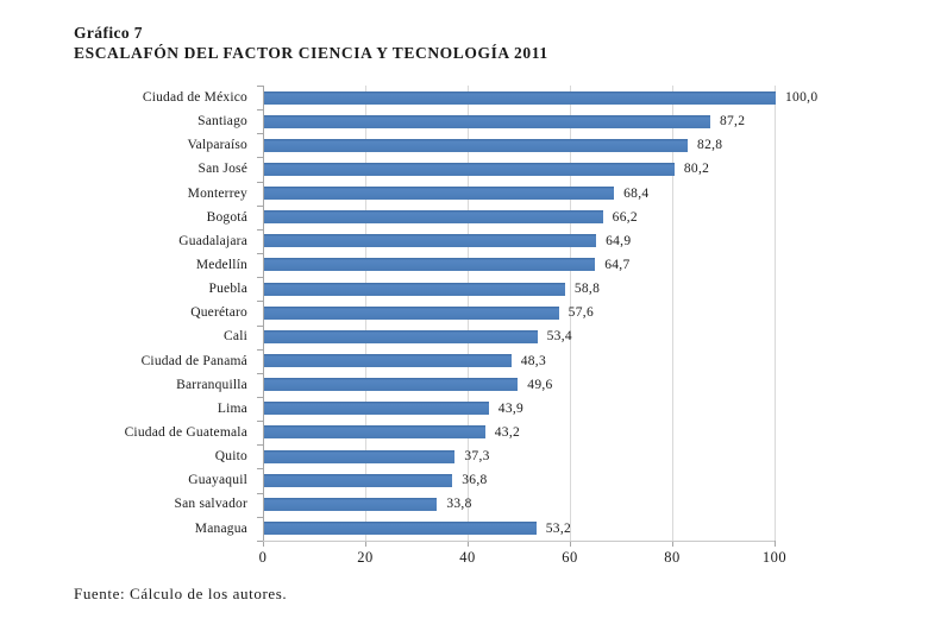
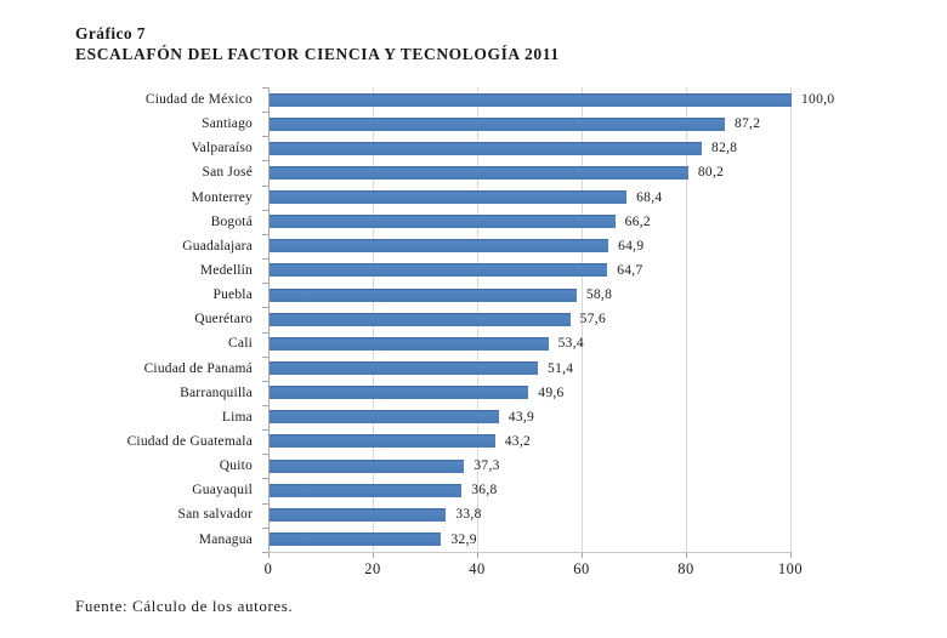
Ciudad de Panamá: 48,3 -> 51,4
Managua: 53,2 -> 32,9
